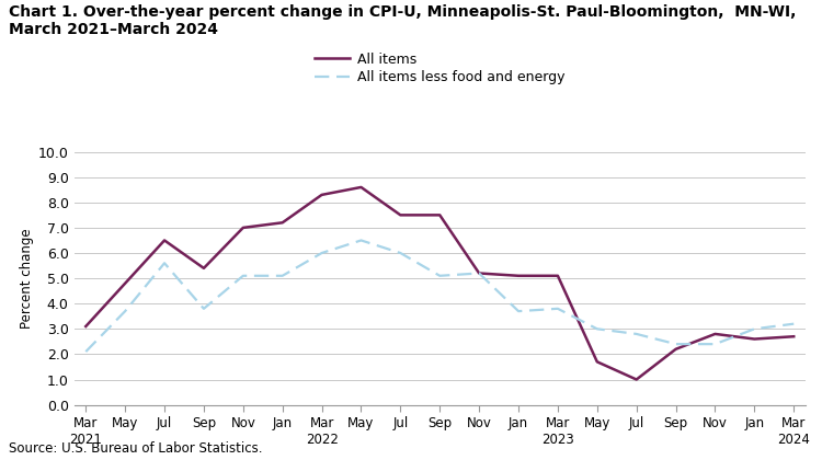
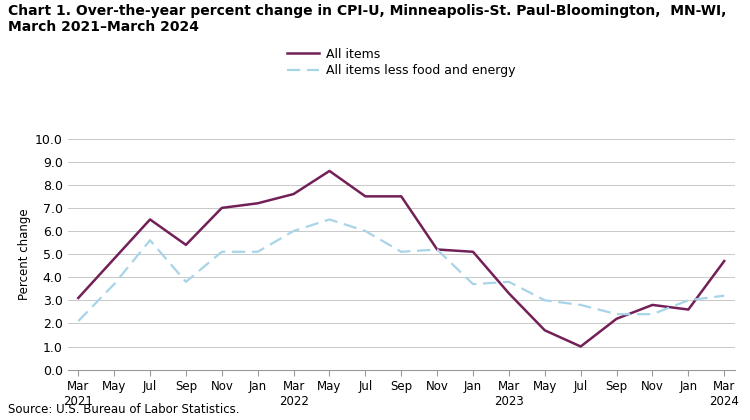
All items/Mar 2022: 8.3 -> 7.6
All items/Mar 2023: 5.1 -> 3.3
All items/Mar 2024: 2.7 -> 4.7
